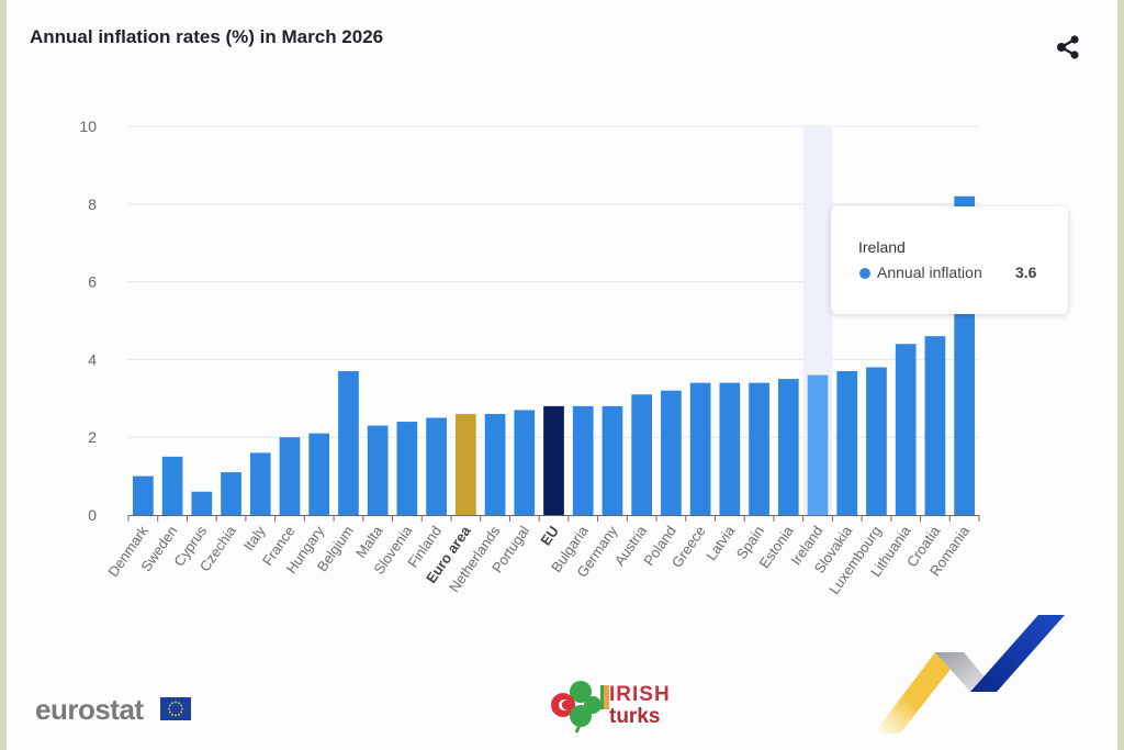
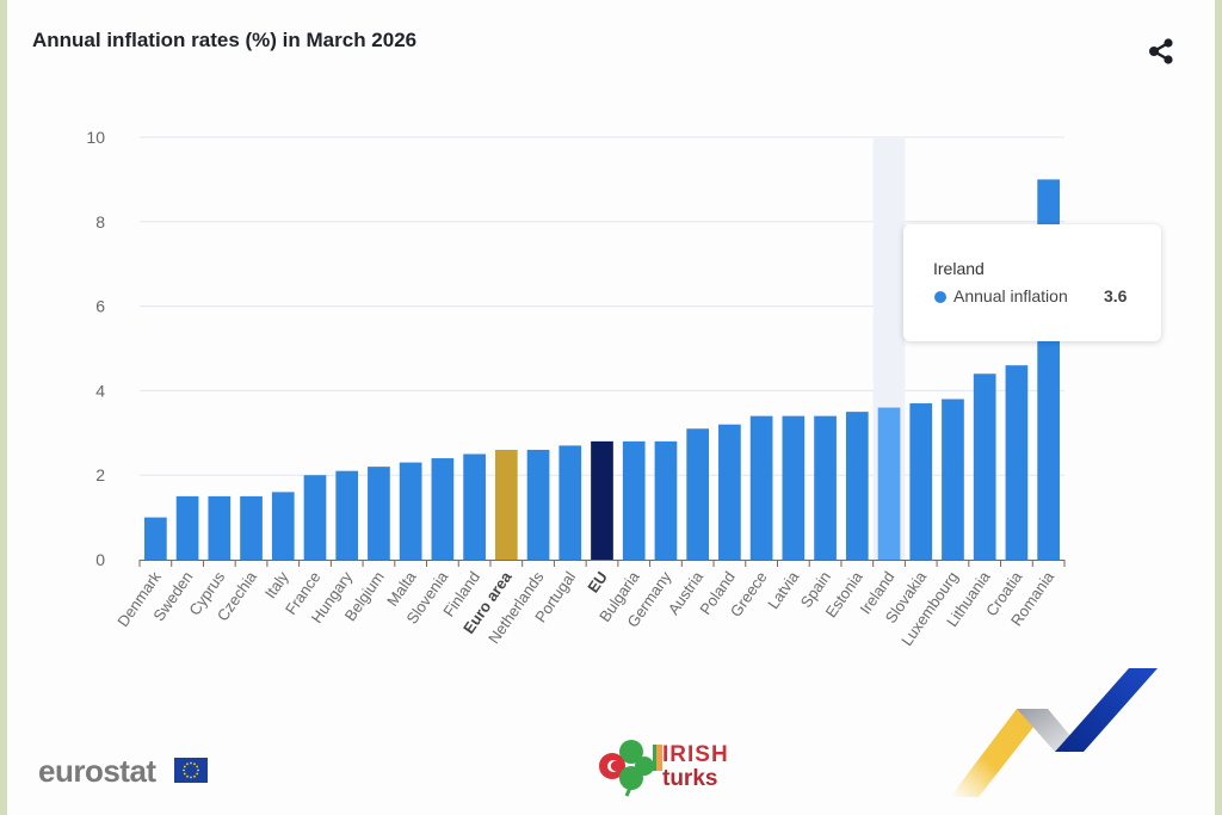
Cyprus: 0.6 -> 1.5
Czechia: 1.1 -> 1.5
Belgium: 3.7 -> 2.2
Romania: 8.2 -> 9.0
